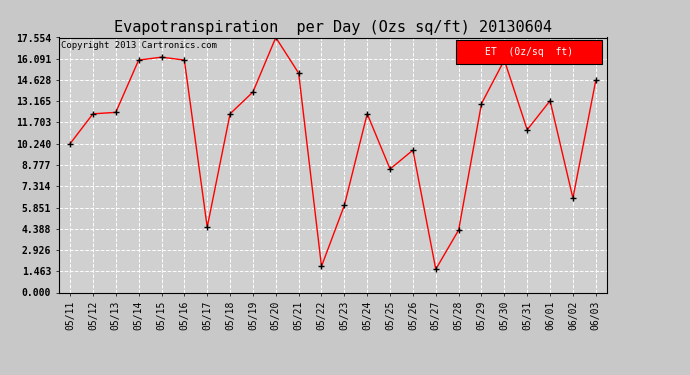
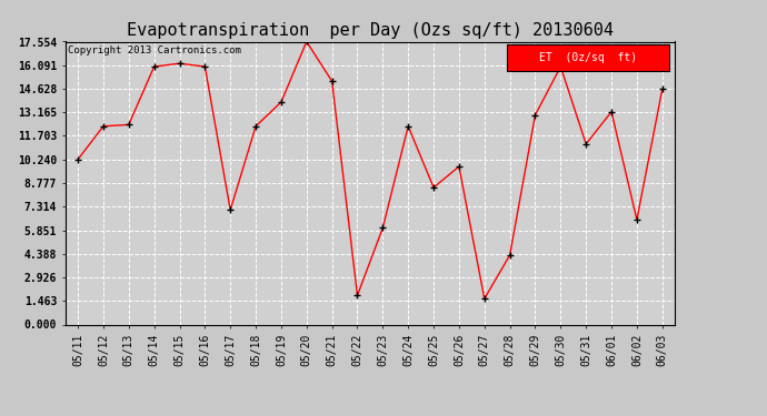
05/17: 4.5 -> 7.1
